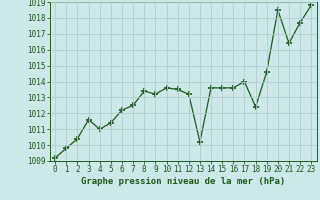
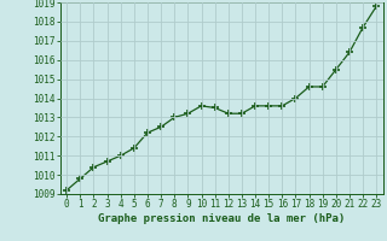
3: 1011.6 -> 1010.7
8: 1013.4 -> 1013.0
13: 1010.2 -> 1013.2
18: 1012.4 -> 1014.6
20: 1018.5 -> 1015.5
